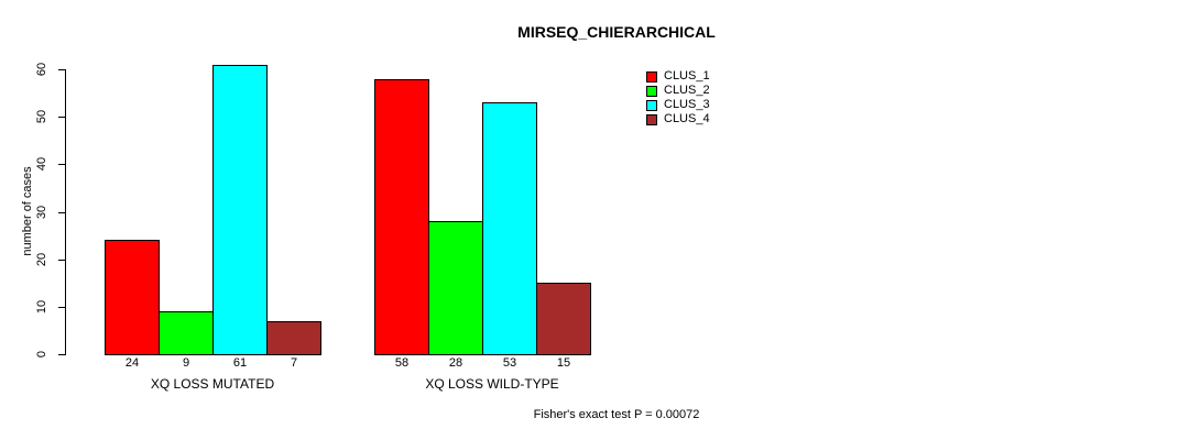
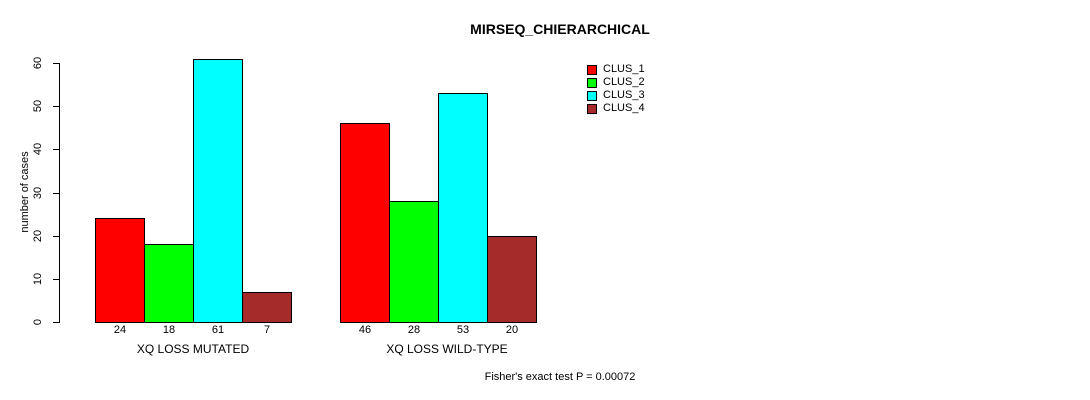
CLUS_2/XQ LOSS MUTATED: 9 -> 18
CLUS_1/XQ LOSS WILD-TYPE: 58 -> 46
CLUS_4/XQ LOSS WILD-TYPE: 15 -> 20
